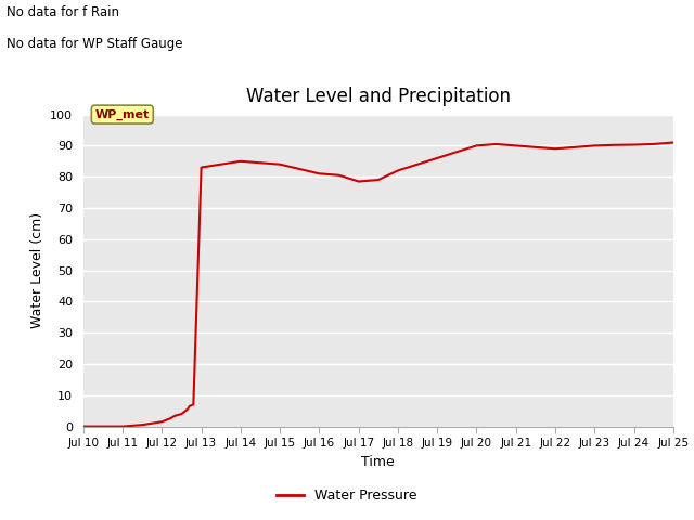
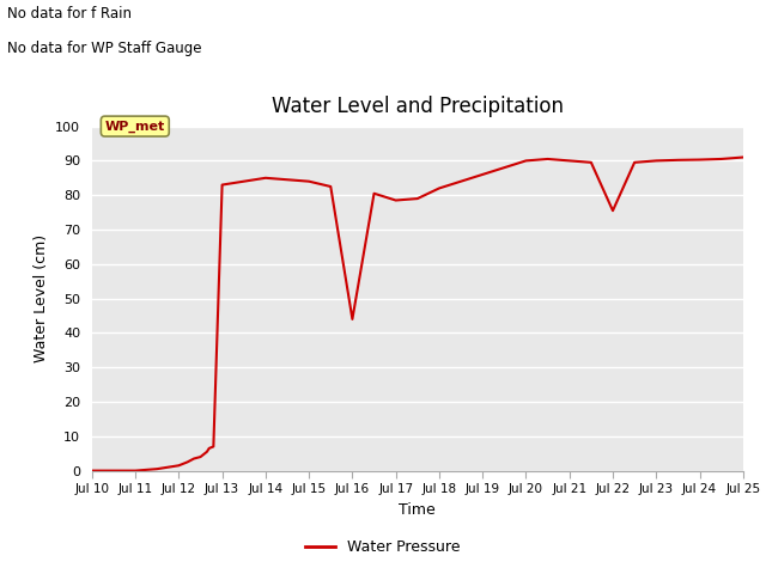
Jul 16: 81.0 -> 44.0
Jul 22: 89.0 -> 75.5
